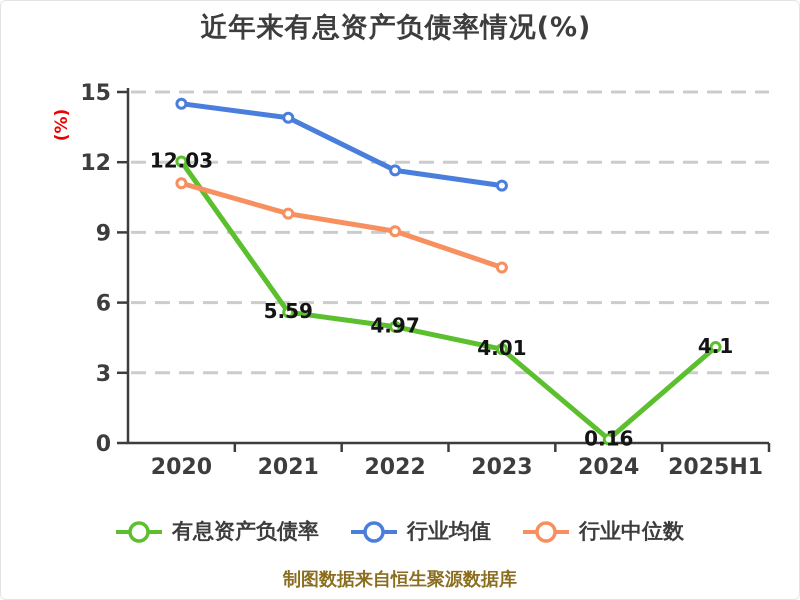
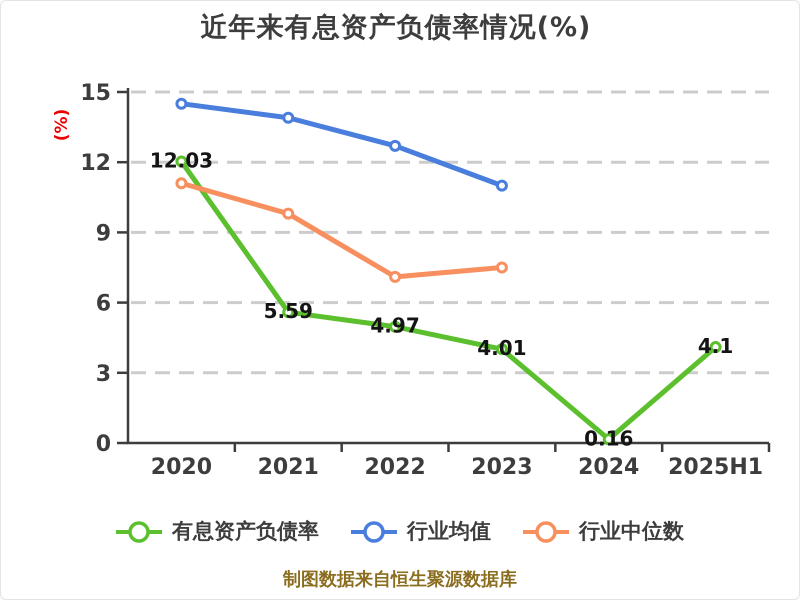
行业均值/2022: 11.7 -> 12.7
行业中位数/2022: 9.1 -> 7.1
